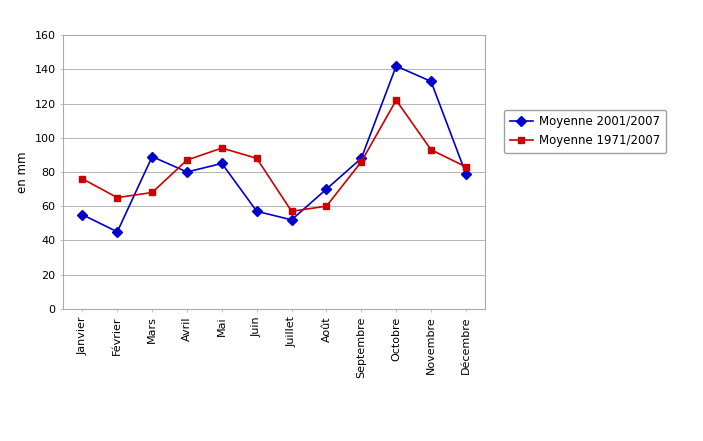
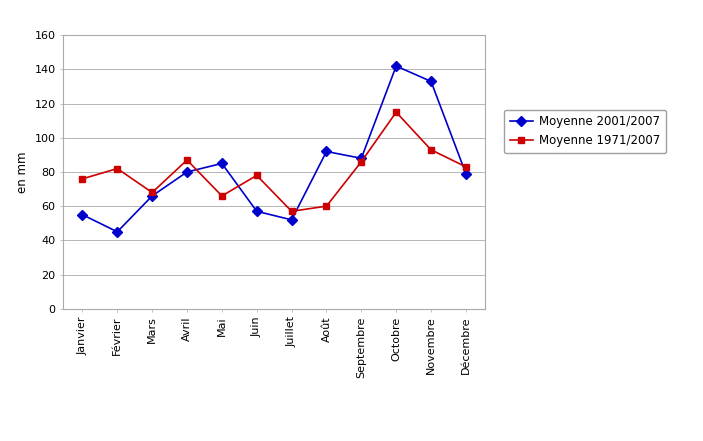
Moyenne 1971/2007/Février: 65 -> 82
Moyenne 2001/2007/Mars: 89 -> 66
Moyenne 1971/2007/Mai: 94 -> 66
Moyenne 1971/2007/Juin: 88 -> 78
Moyenne 2001/2007/Août: 70 -> 92
Moyenne 1971/2007/Octobre: 122 -> 115
